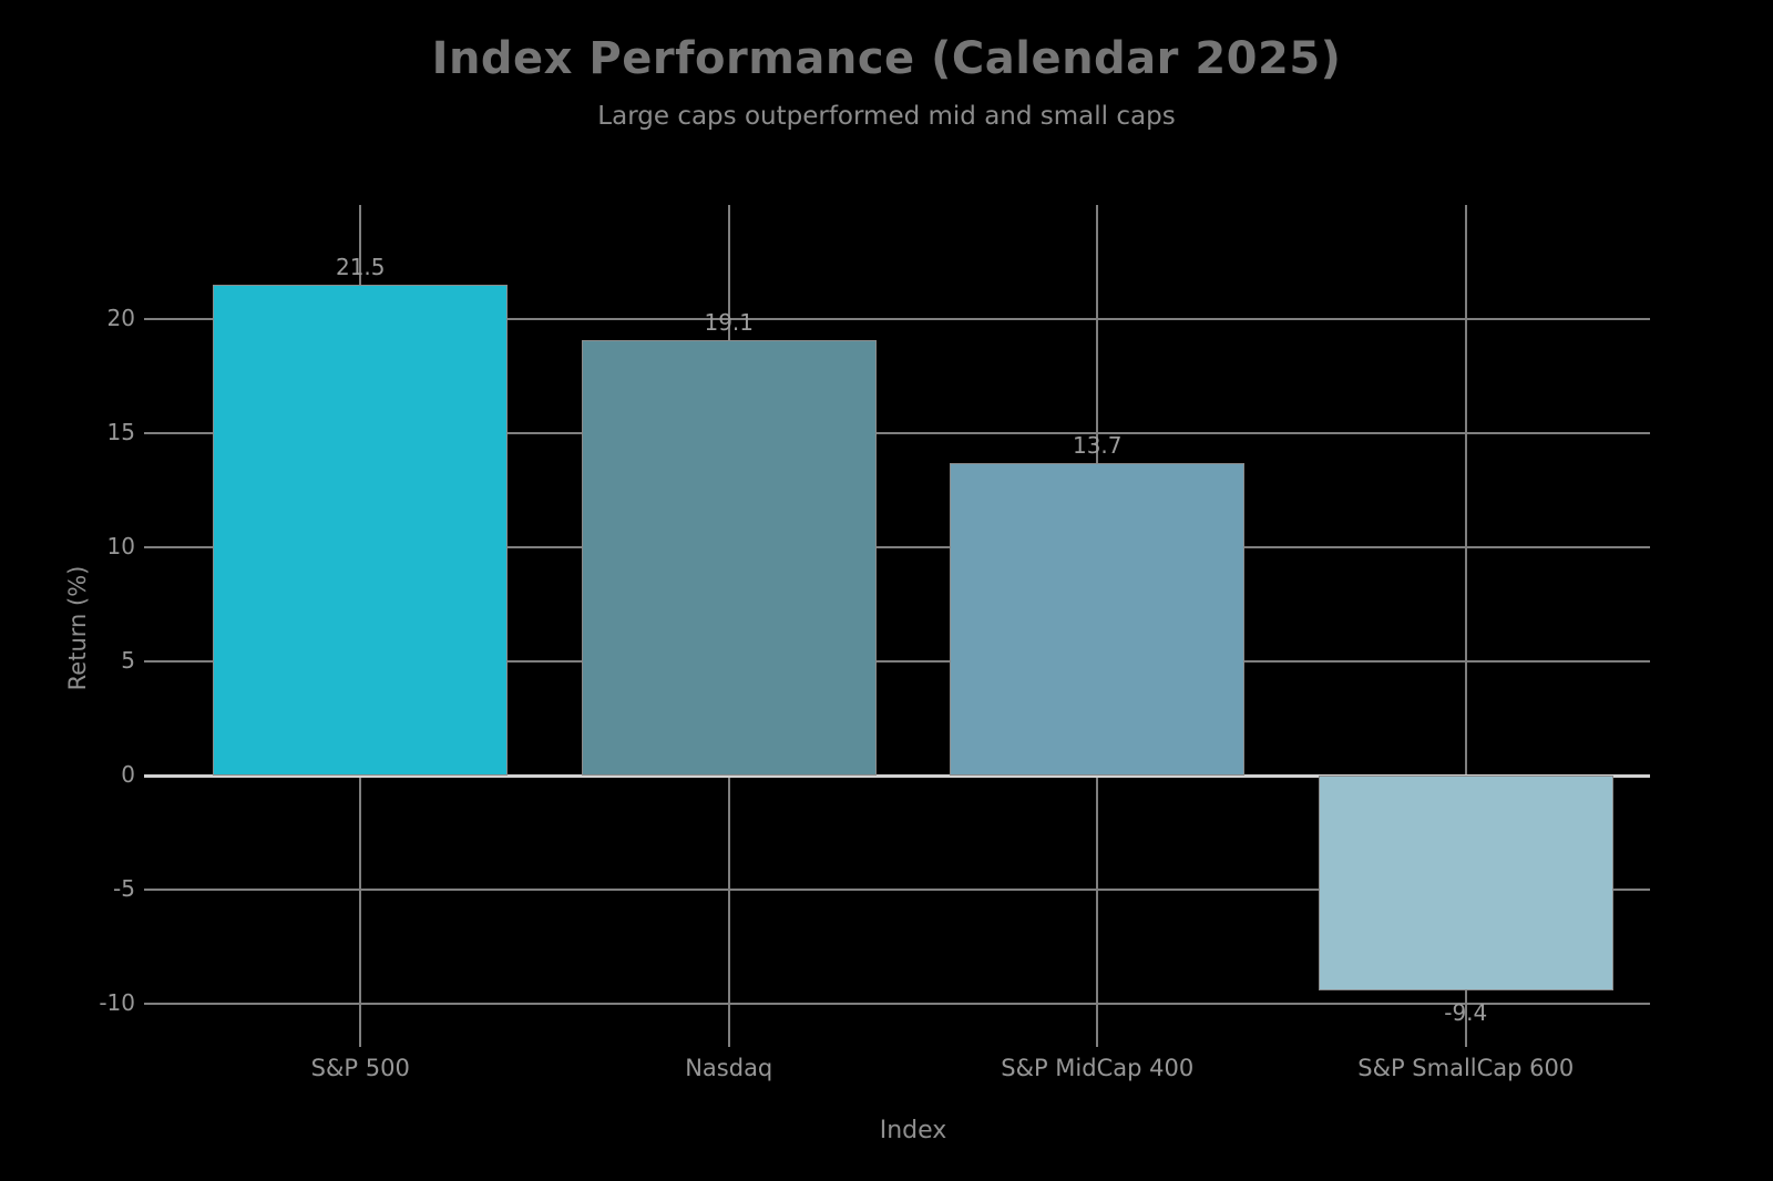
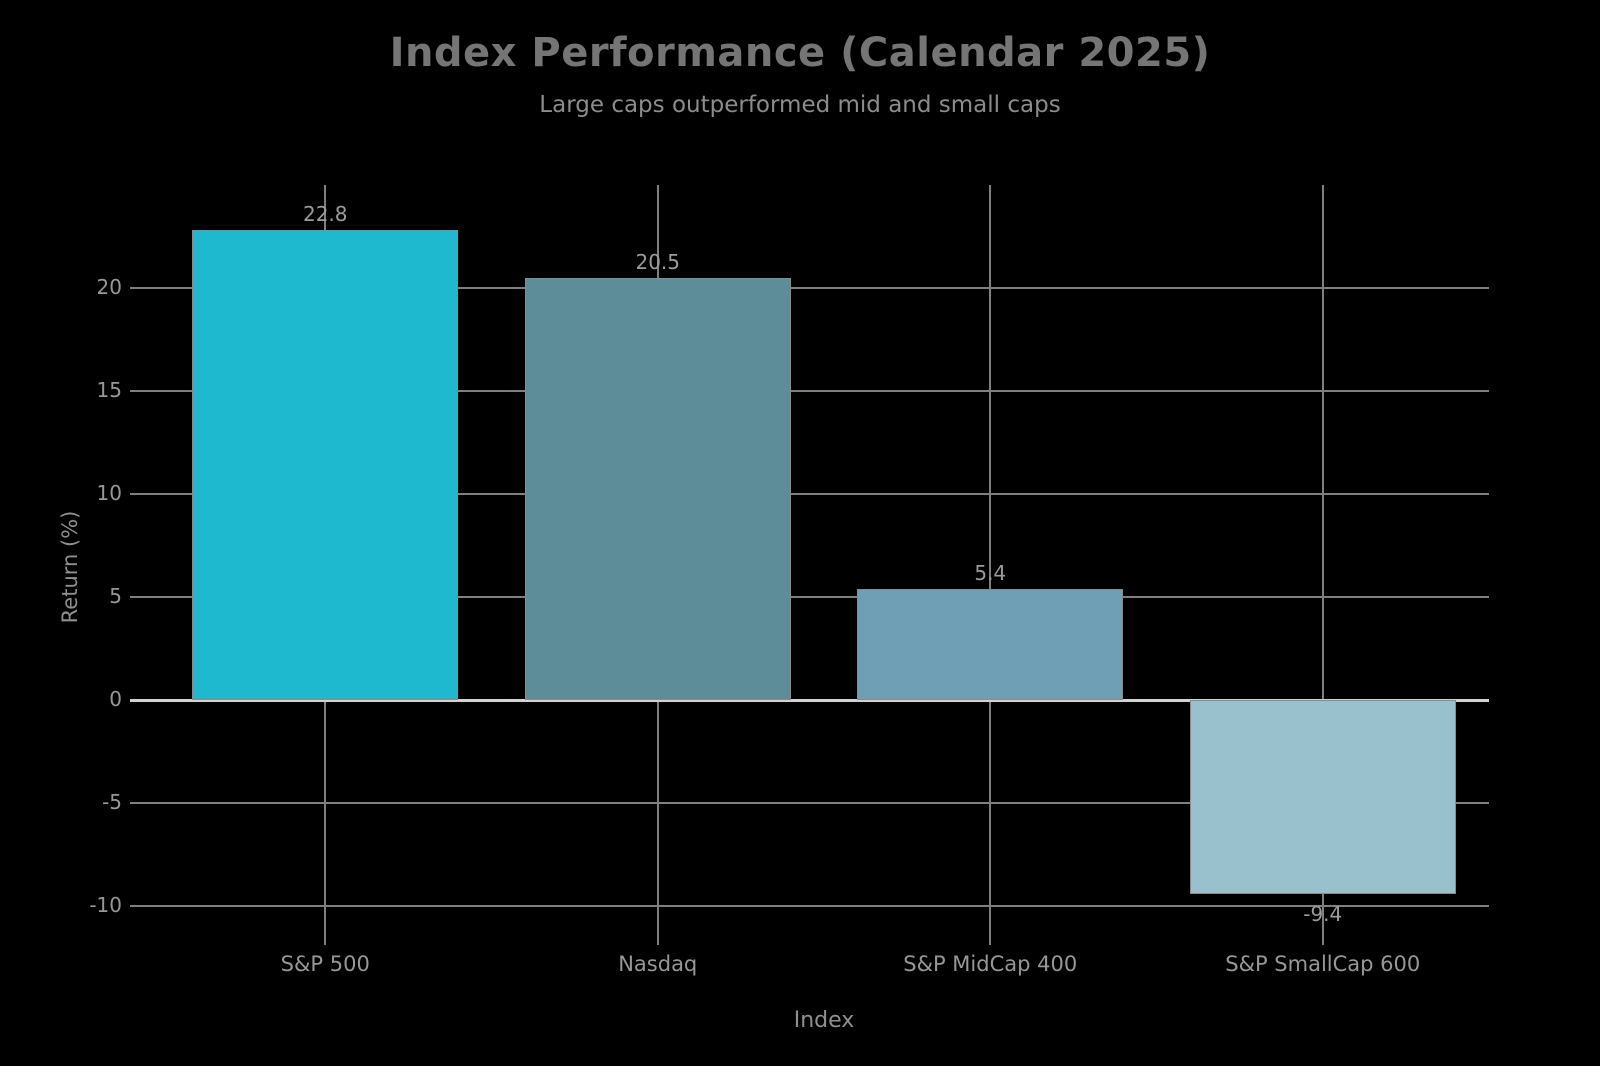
S&P 500: 21.5 -> 22.8
Nasdaq: 19.1 -> 20.5
S&P MidCap 400: 13.7 -> 5.4
